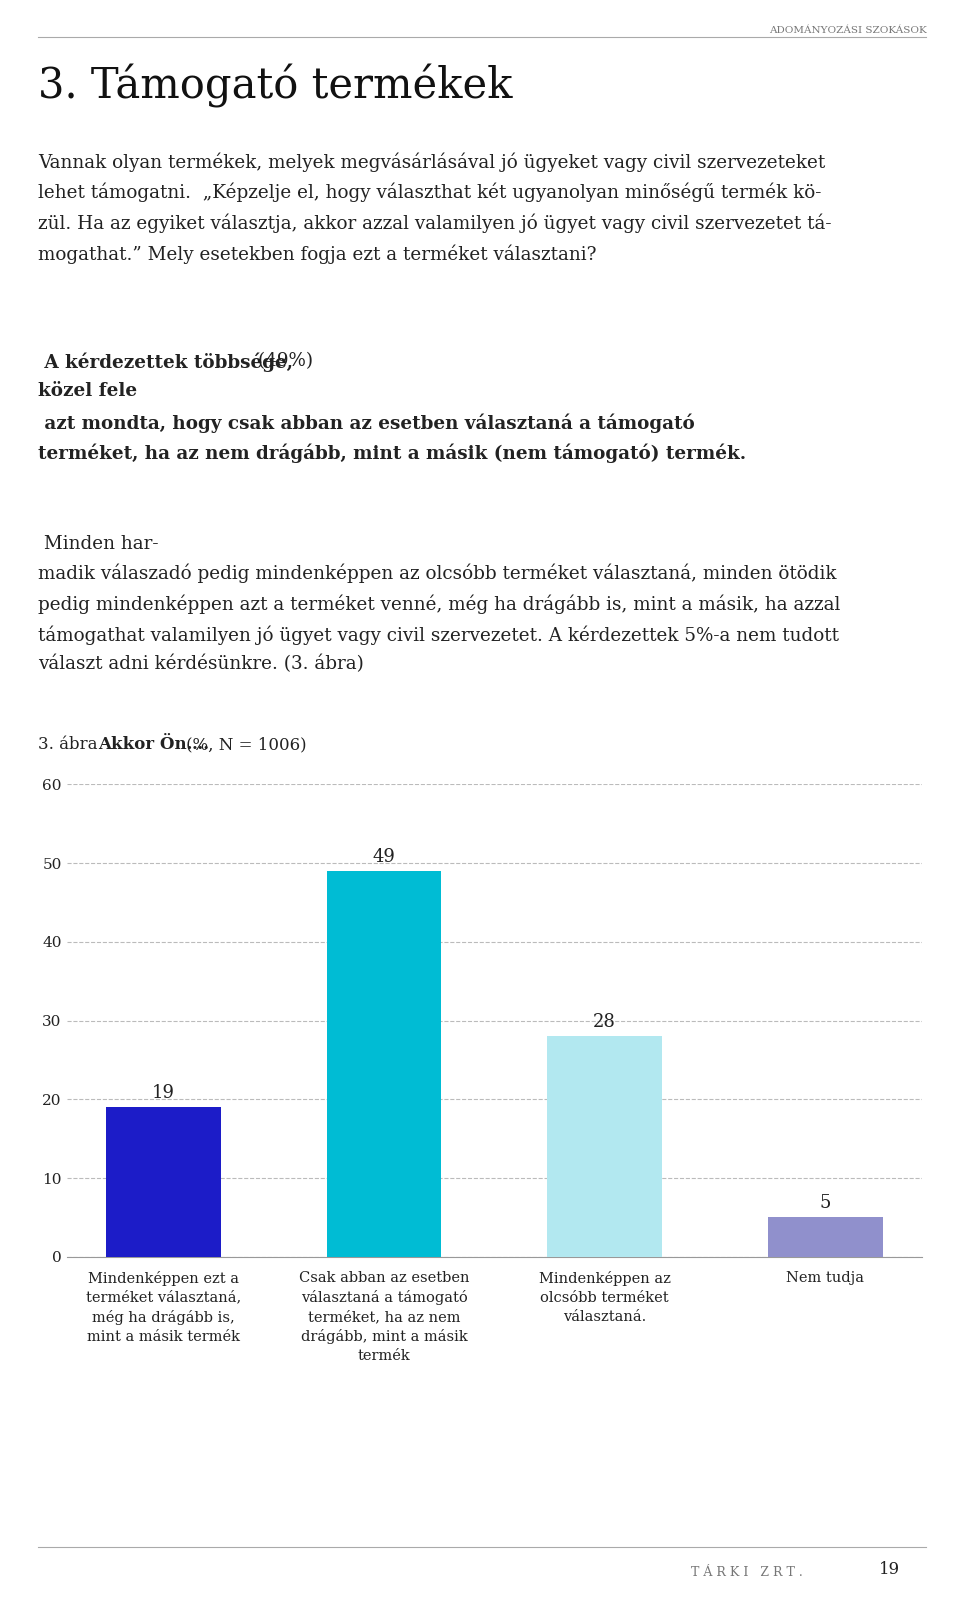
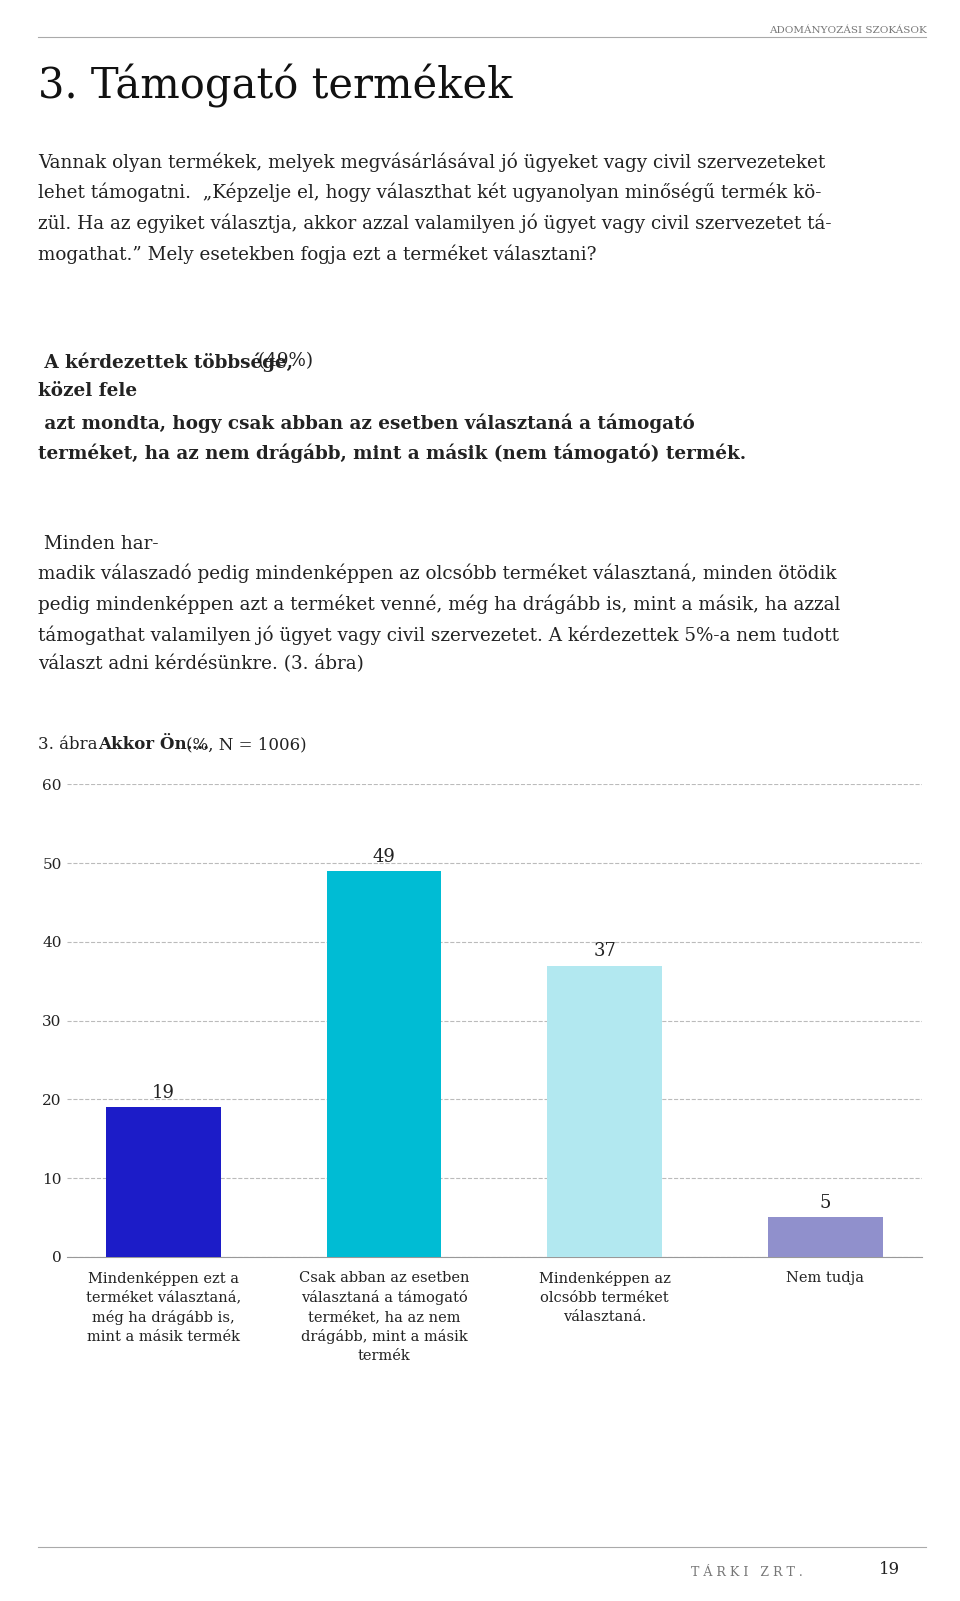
Mindenképpen az olcsóbb terméket választaná.: 28 -> 37
